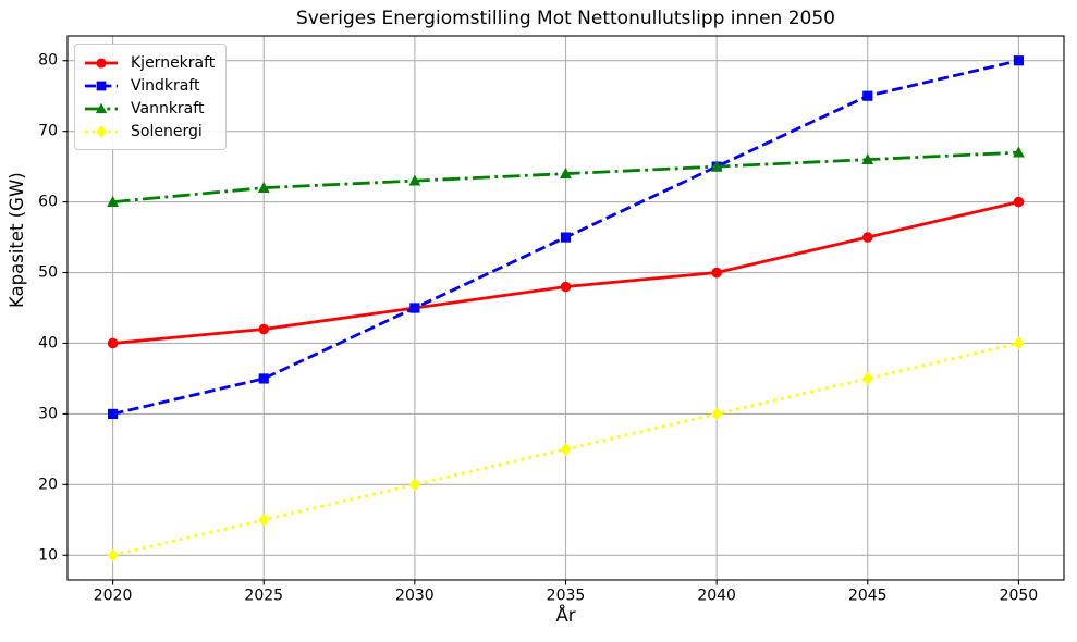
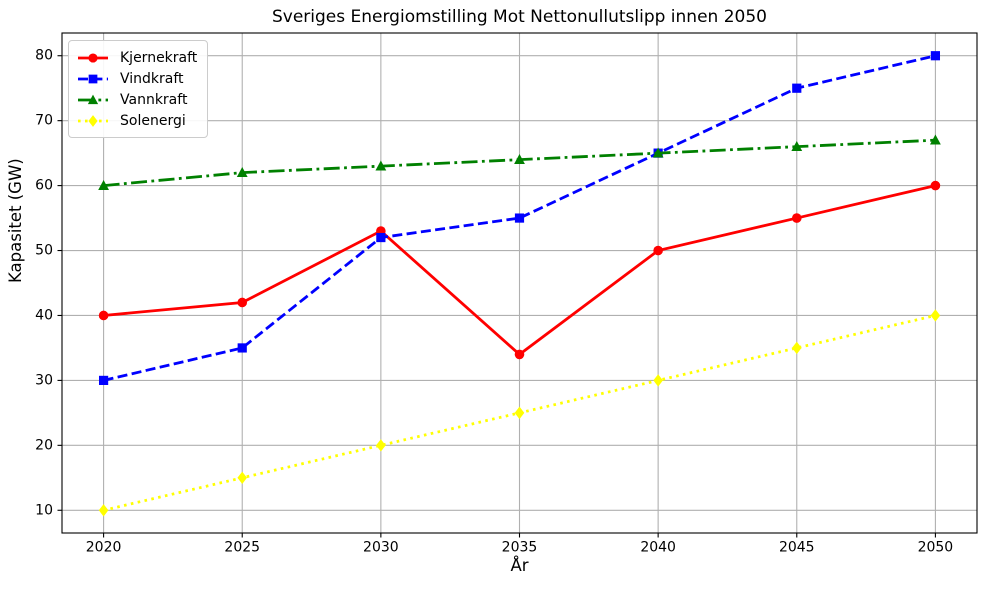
Kjernekraft/2030: 45 -> 53
Vindkraft/2030: 45 -> 52
Kjernekraft/2035: 48 -> 34
